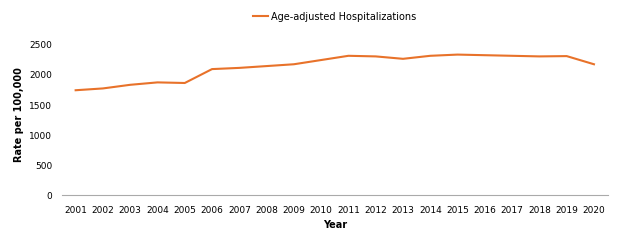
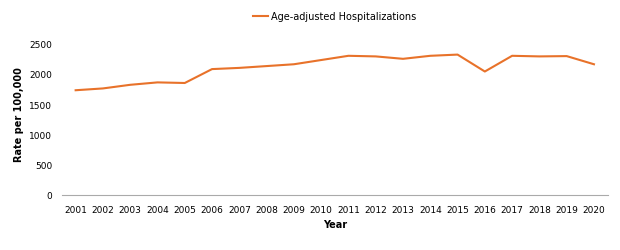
2016: 2310 -> 2040
